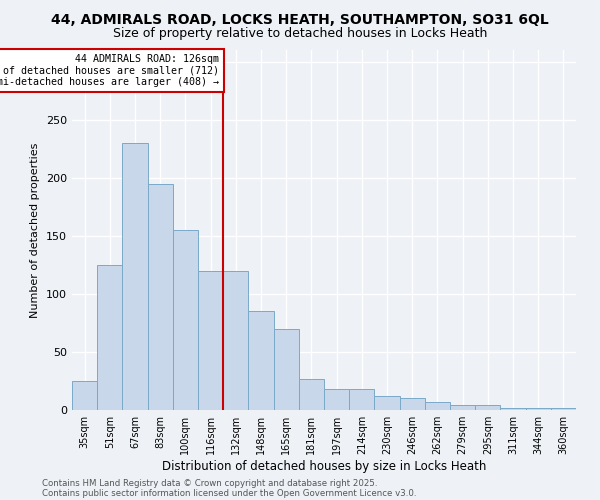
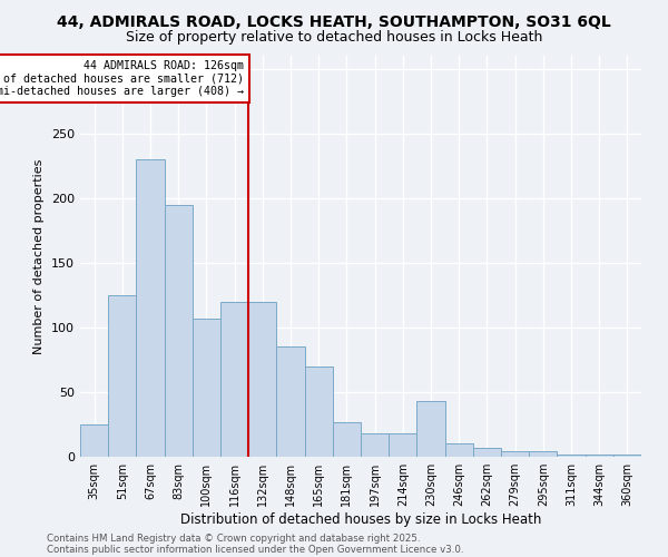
100sqm: 155 -> 107
230sqm: 12 -> 43
